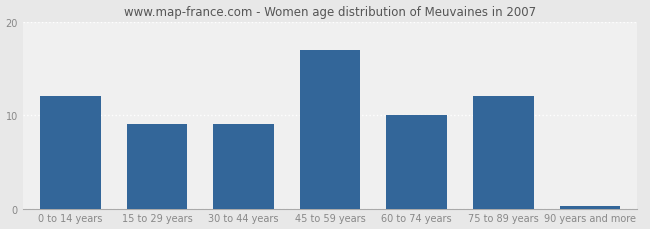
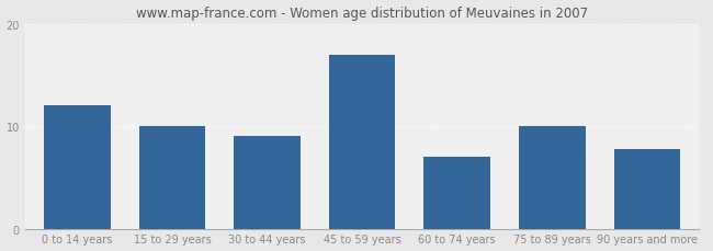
15 to 29 years: 9.0 -> 10.0
60 to 74 years: 10.0 -> 7.0
75 to 89 years: 12.0 -> 10.0
90 years and more: 0.3 -> 7.8
